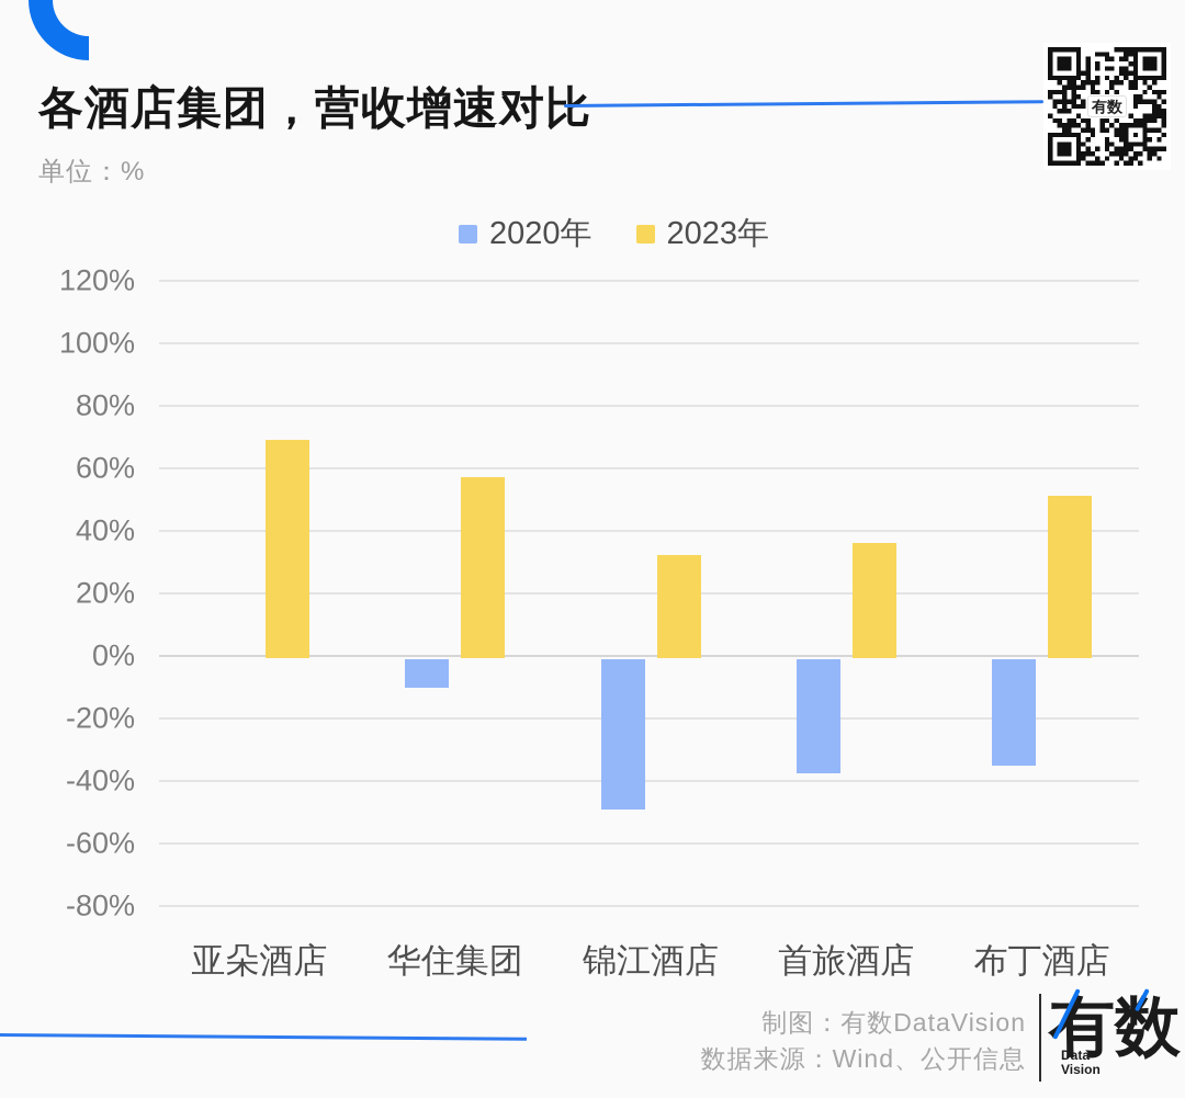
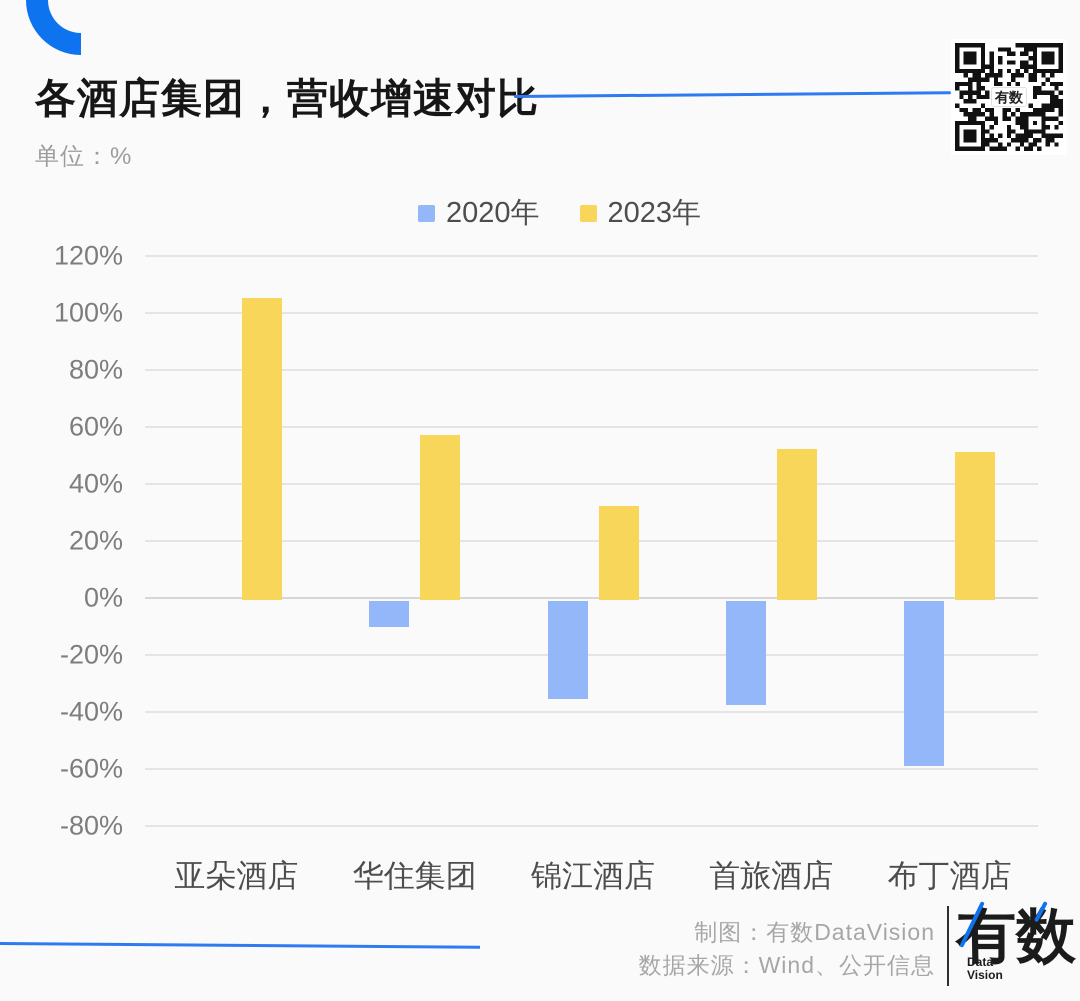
2023年/亚朵酒店: 70% -> 106%
2020年/锦江酒店: -48% -> -34%
2023年/首旅酒店: 37% -> 53%
2020年/布丁酒店: -34% -> -58%
